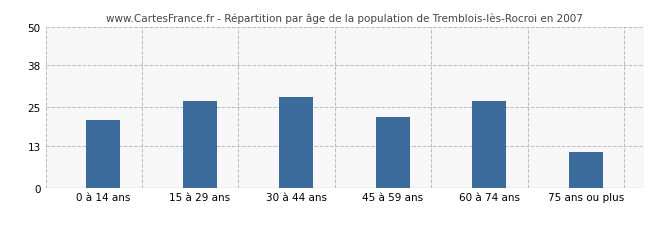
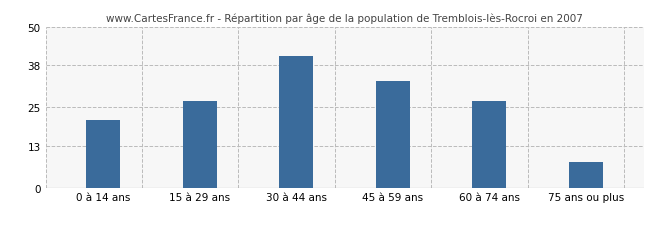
30 à 44 ans: 28 -> 41
45 à 59 ans: 22 -> 33
75 ans ou plus: 11 -> 8
